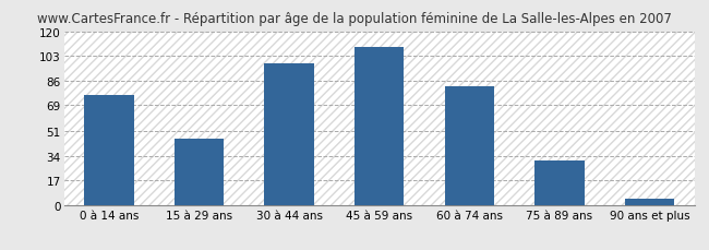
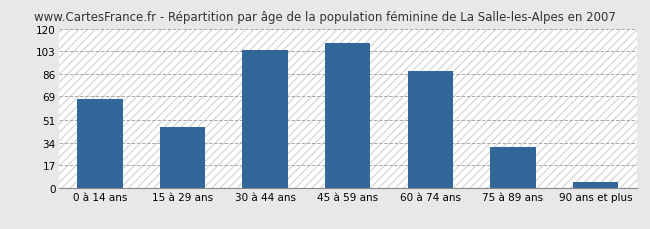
0 à 14 ans: 76 -> 67
30 à 44 ans: 98 -> 104
60 à 74 ans: 82 -> 88
